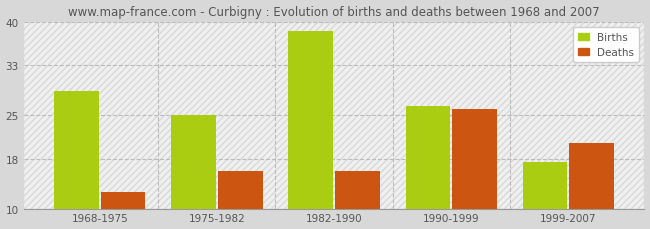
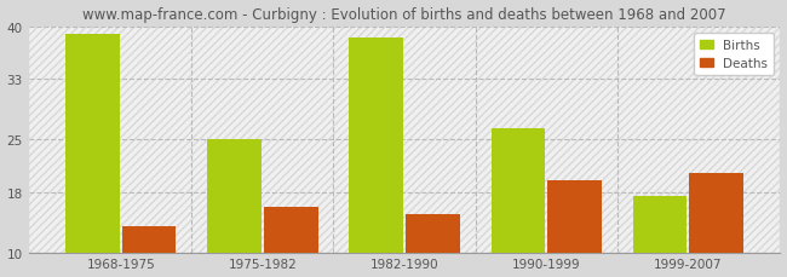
Births/1968-1975: 28.8 -> 39.0
Deaths/1968-1975: 12.6 -> 13.5
Deaths/1982-1990: 16.0 -> 15.0
Deaths/1990-1999: 26.0 -> 19.5
